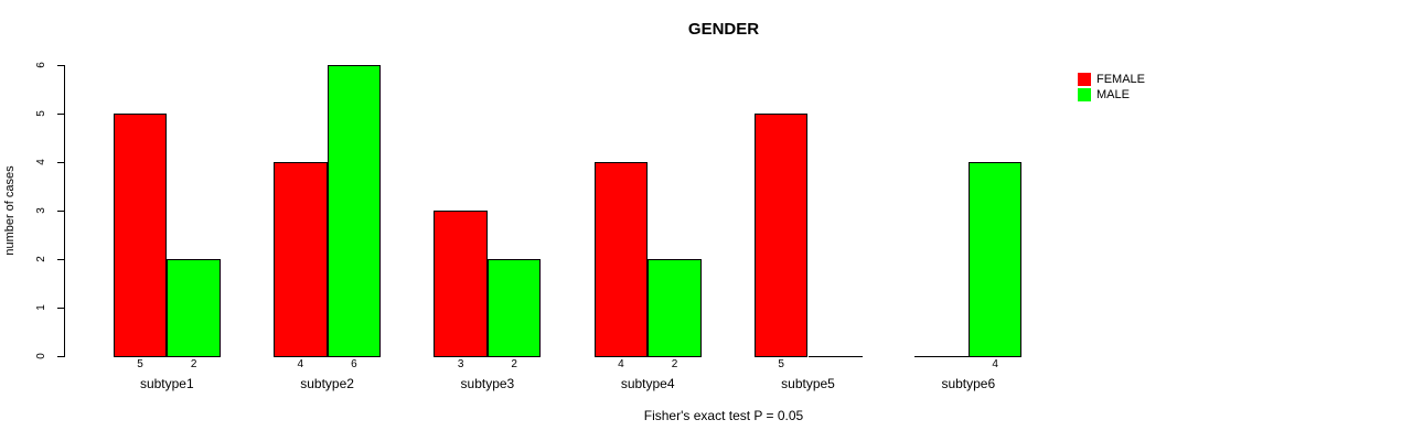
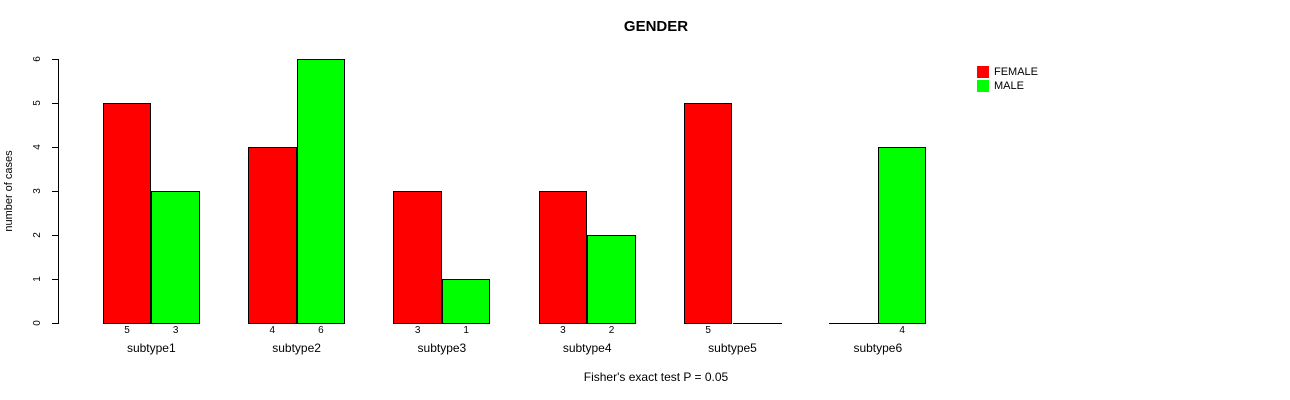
MALE/subtype1: 2 -> 3
MALE/subtype3: 2 -> 1
FEMALE/subtype4: 4 -> 3
